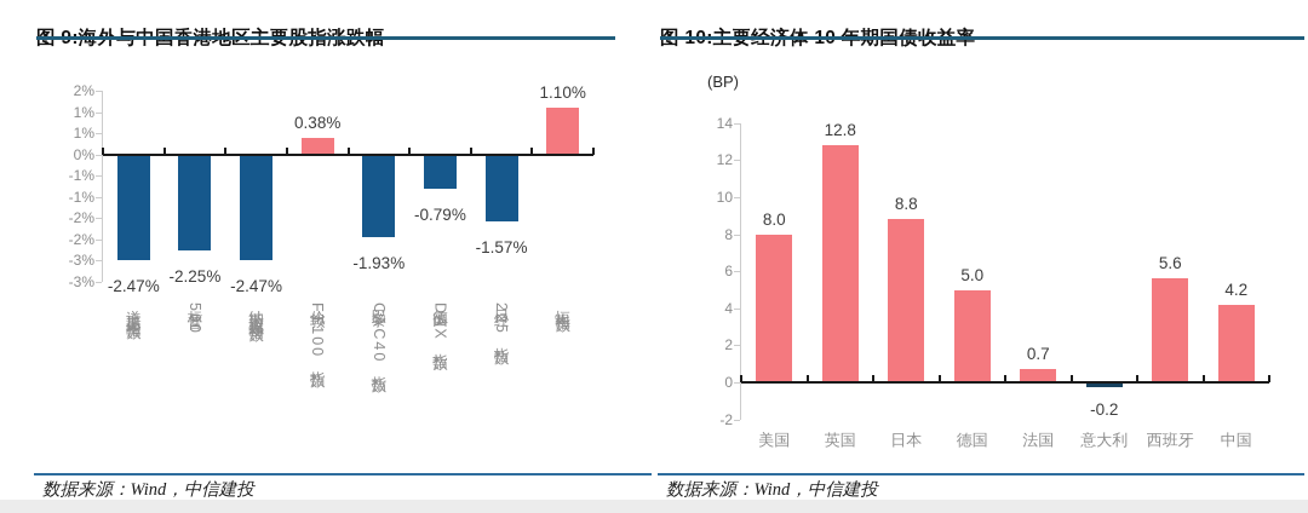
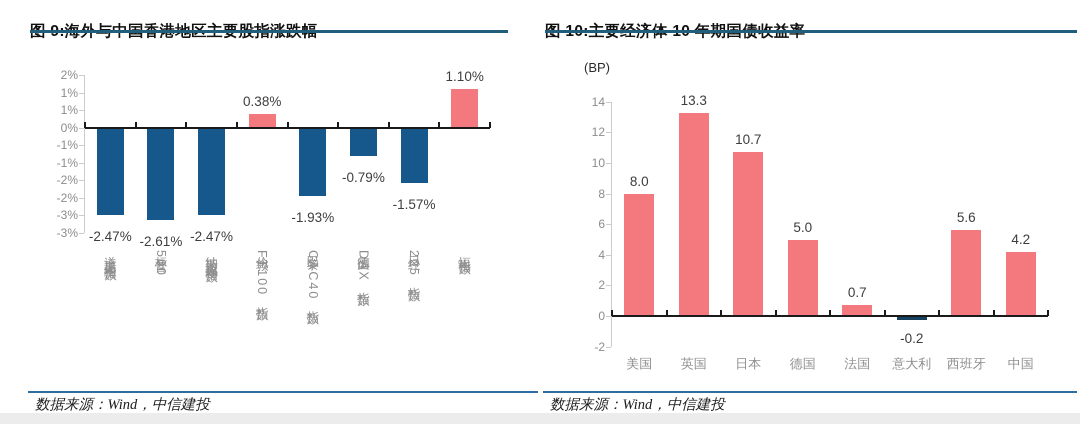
图 9:海外与中国香港地区主要股指涨跌幅/标普500: -2.25% -> -2.61%
图 10:主要经济体 10 年期国债收益率/英国: 12.8 -> 13.3
图 10:主要经济体 10 年期国债收益率/日本: 8.8 -> 10.7
